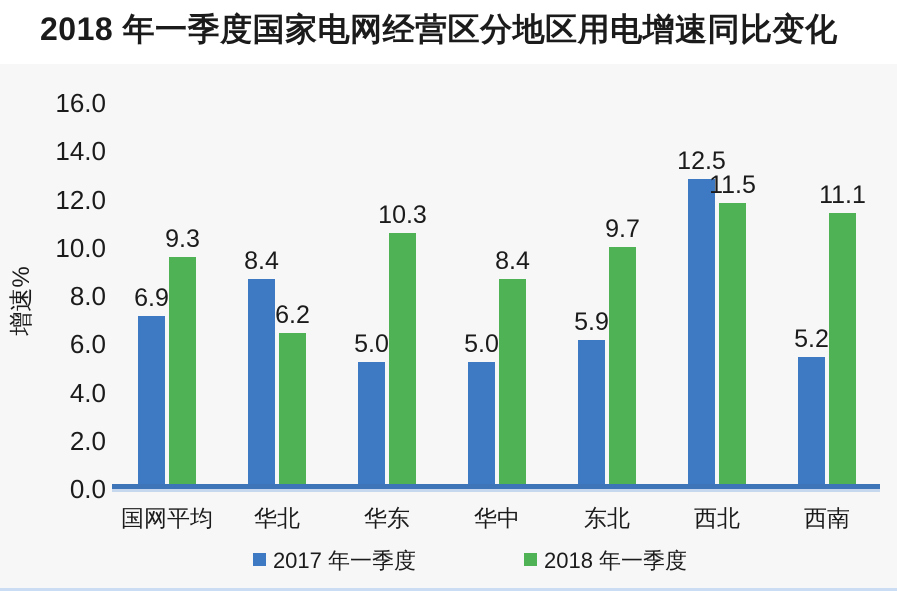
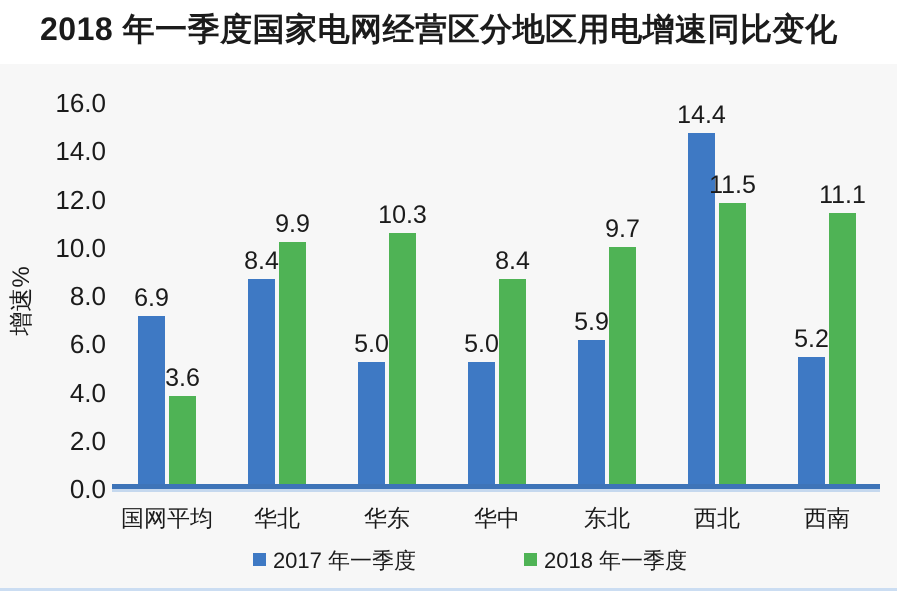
2018 年一季度/国网平均: 9.3 -> 3.6
2018 年一季度/华北: 6.2 -> 9.9
2017 年一季度/西北: 12.5 -> 14.4
